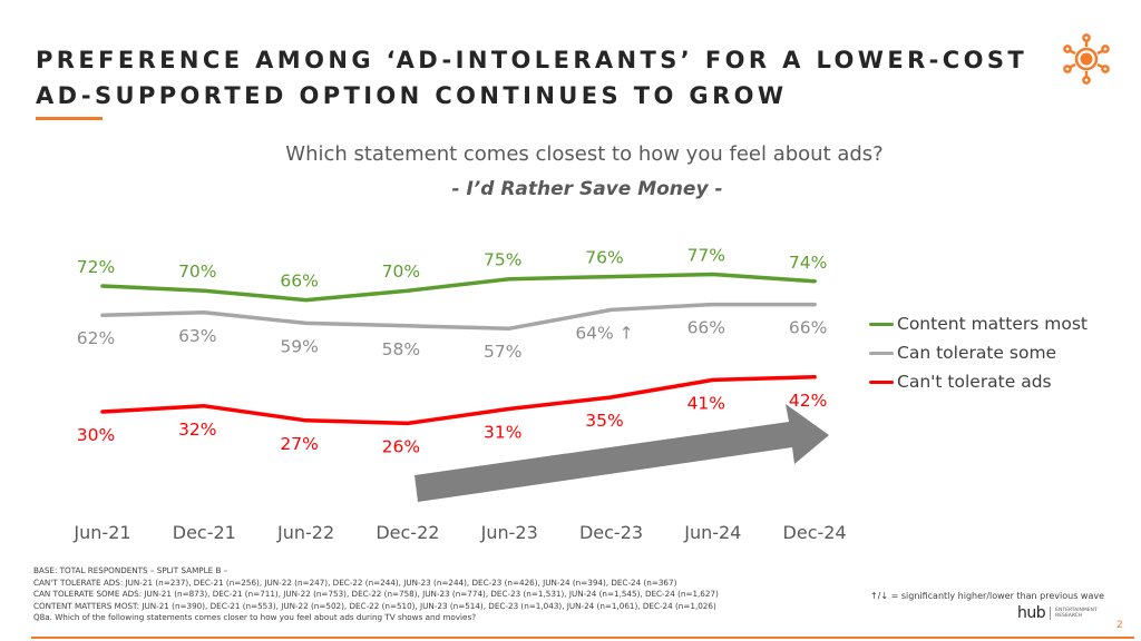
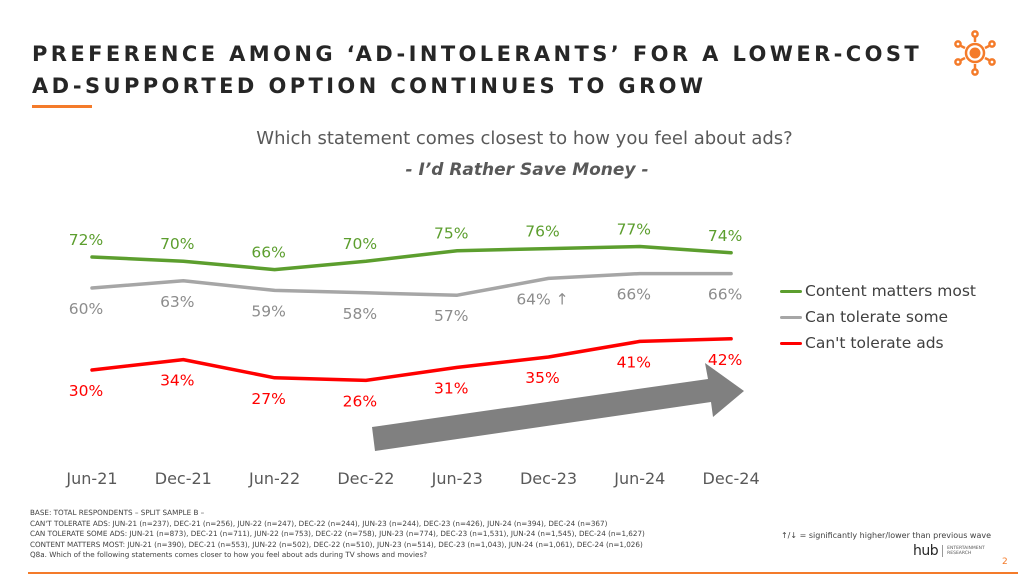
Can tolerate some/Jun-21: 62% -> 60%
Can't tolerate ads/Dec-21: 32% -> 34%
